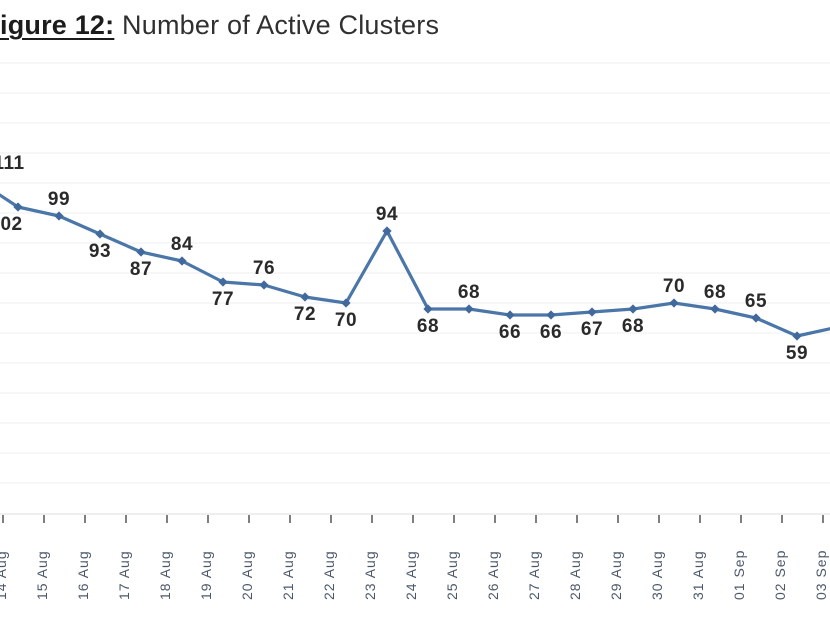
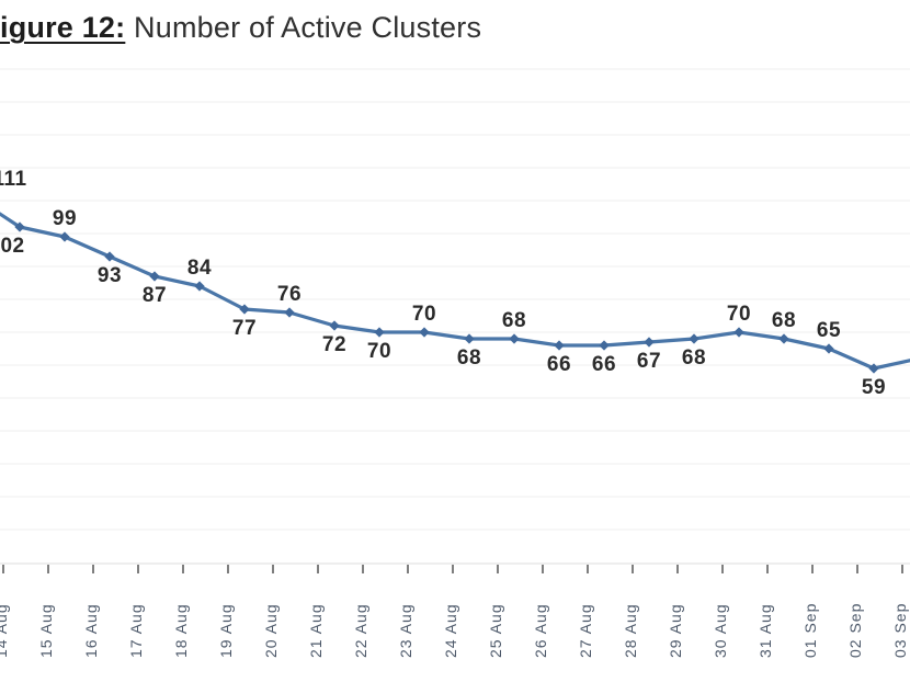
24 Aug: 94 -> 70
